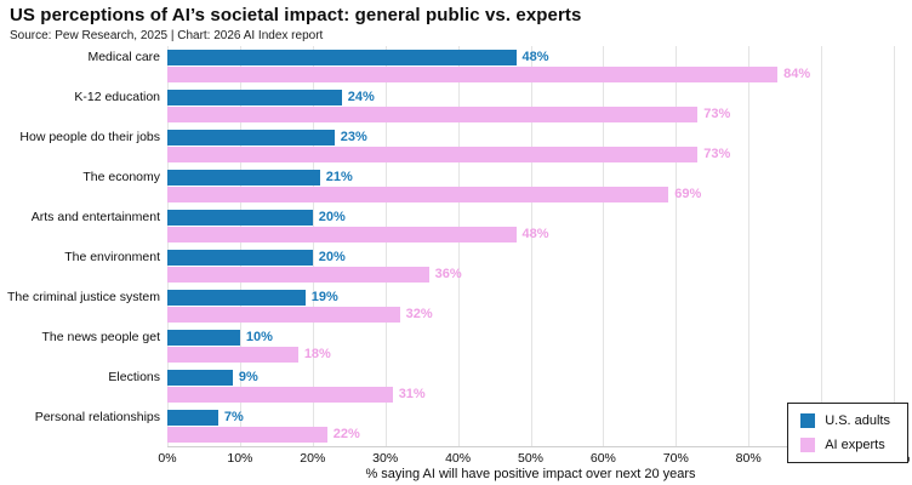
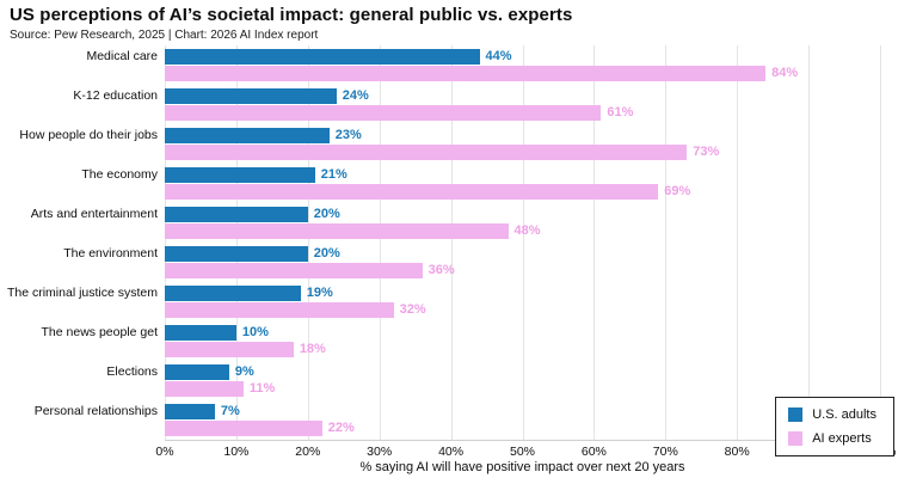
U.S. adults/Medical care: 48% -> 44%
AI experts/K-12 education: 73% -> 61%
AI experts/Elections: 31% -> 11%
